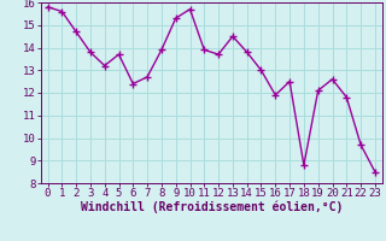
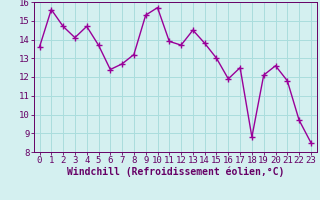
0: 15.8 -> 13.6
3: 13.8 -> 14.1
4: 13.2 -> 14.7
8: 13.9 -> 13.2
